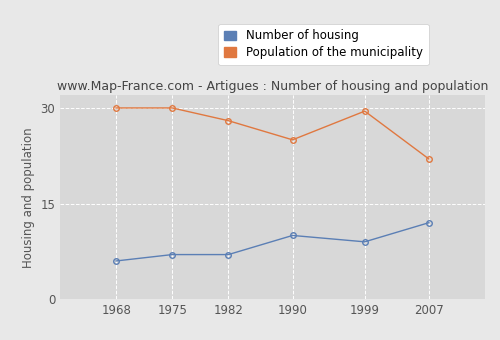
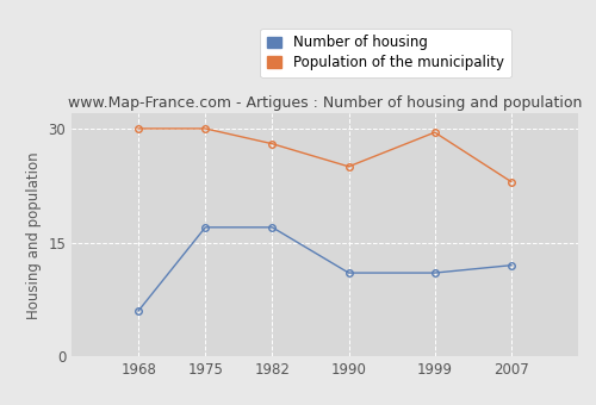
Number of housing/1975: 7 -> 17
Number of housing/1982: 7 -> 17
Number of housing/1990: 10 -> 11
Number of housing/1999: 9 -> 11
Population of the municipality/2007: 22.0 -> 23.0
